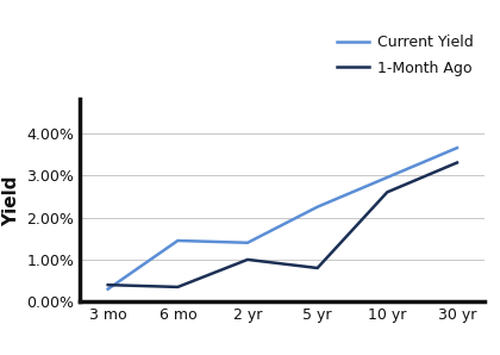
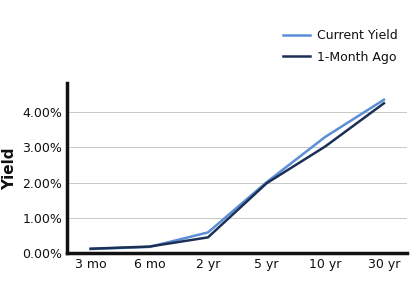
Current Yield/3 mo: 0.30% -> 0.12%
1-Month Ago/3 mo: 0.40% -> 0.13%
Current Yield/6 mo: 1.45% -> 0.18%
1-Month Ago/6 mo: 0.35% -> 0.19%
Current Yield/2 yr: 1.40% -> 0.59%
1-Month Ago/2 yr: 1.00% -> 0.45%
Current Yield/5 yr: 2.25% -> 2.01%
1-Month Ago/5 yr: 0.80% -> 1.98%
Current Yield/10 yr: 2.95% -> 3.29%
1-Month Ago/10 yr: 2.60% -> 3.02%
Current Yield/30 yr: 3.65% -> 4.34%
1-Month Ago/30 yr: 3.30% -> 4.24%
